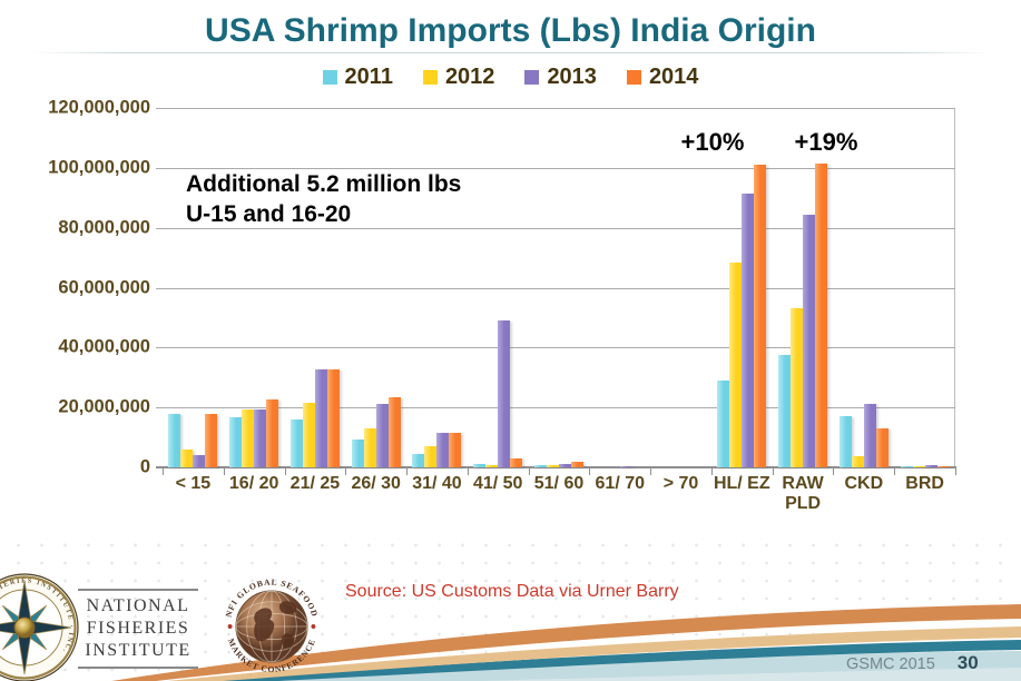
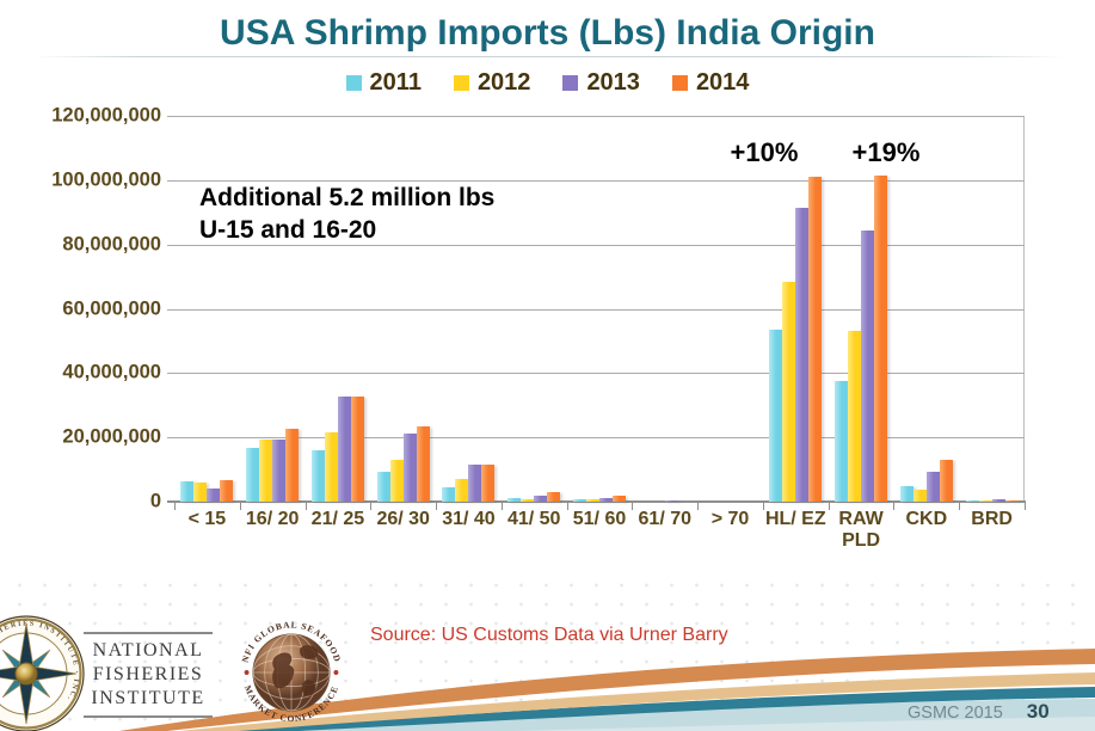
2011/< 15: 18000000 -> 6000000
2014/< 15: 18000000 -> 7000000
2013/41/ 50: 49000000 -> 2000000
2011/HL/ EZ: 29000000 -> 54000000
2011/CKD: 17000000 -> 5000000
2013/CKD: 21000000 -> 9000000
